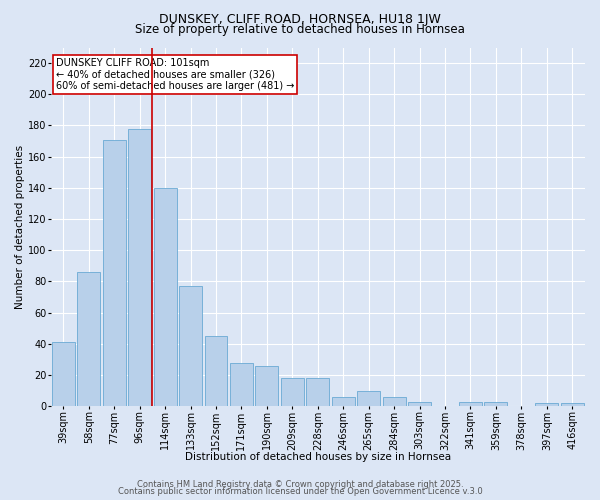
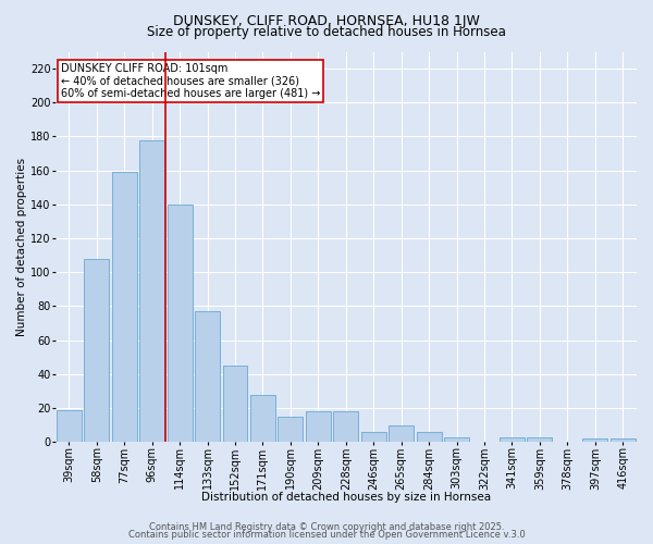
39sqm: 41 -> 19
58sqm: 86 -> 108
77sqm: 171 -> 159
190sqm: 26 -> 15
